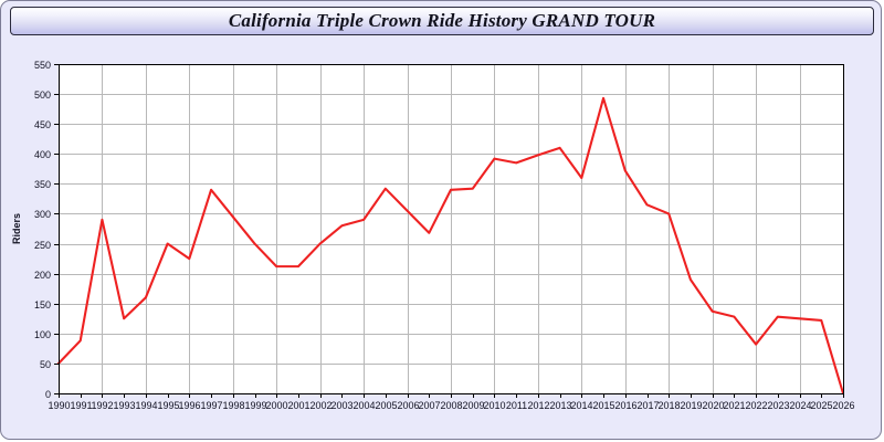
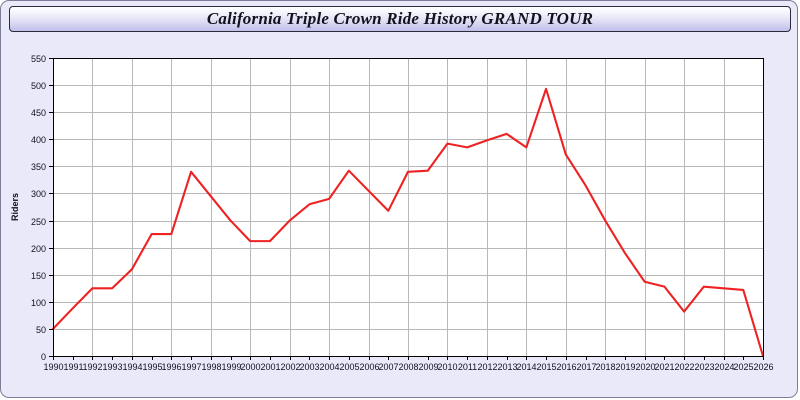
1992: 290 -> 120
1995: 250 -> 220
2014: 360 -> 380
2018: 300 -> 250
